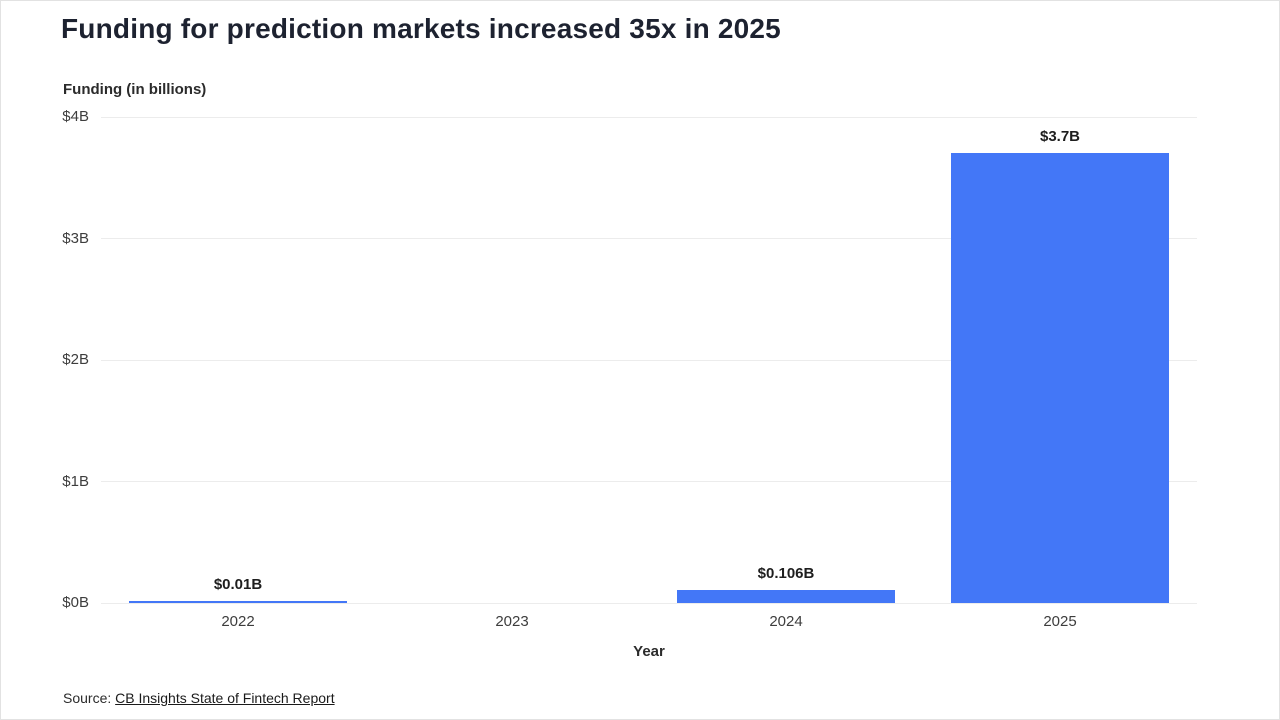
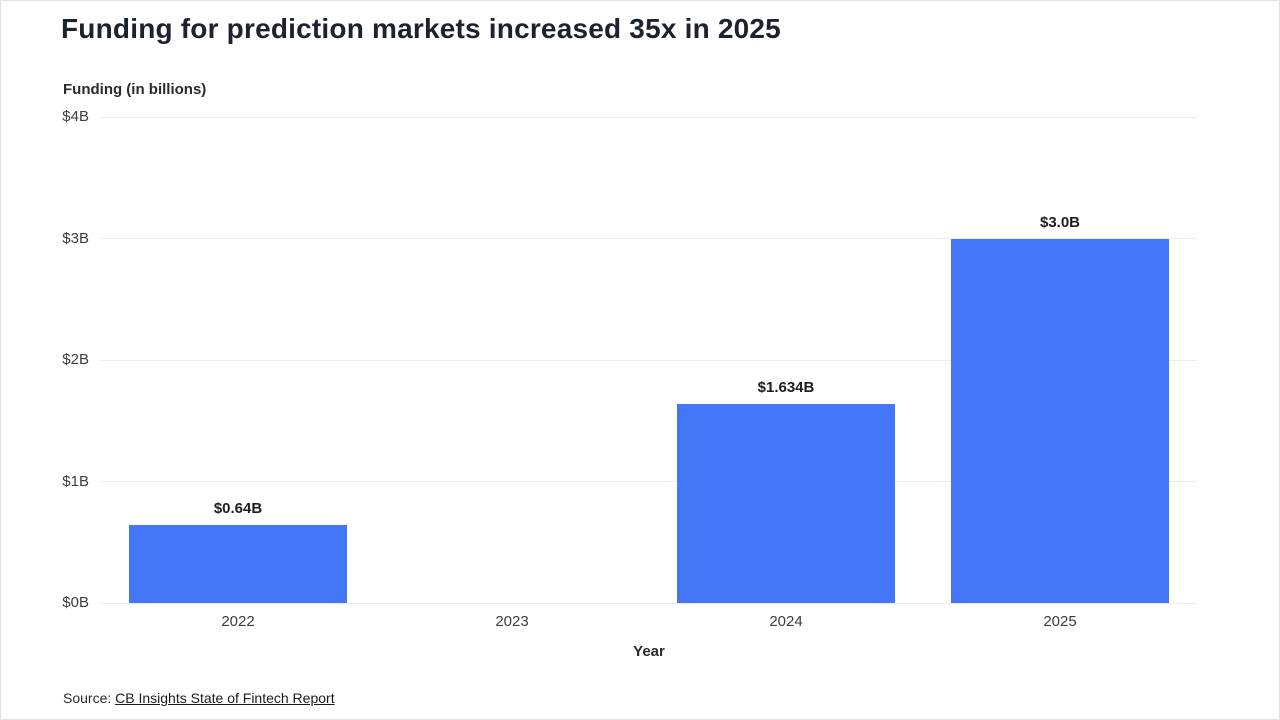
2022: $0.01B -> $0.64B
2024: $0.106B -> $1.634B
2025: $3.7B -> $3.0B
